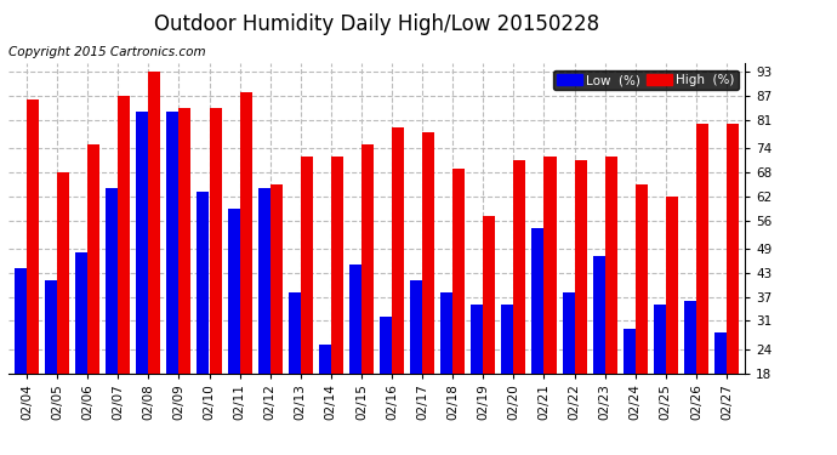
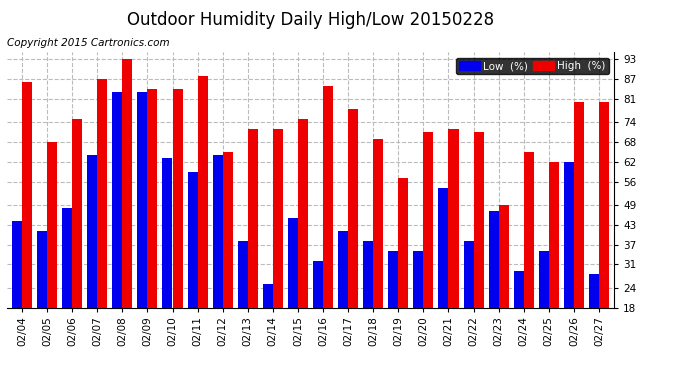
High (%)/02/16: 79 -> 85
High (%)/02/23: 72 -> 49
Low (%)/02/26: 36 -> 62
